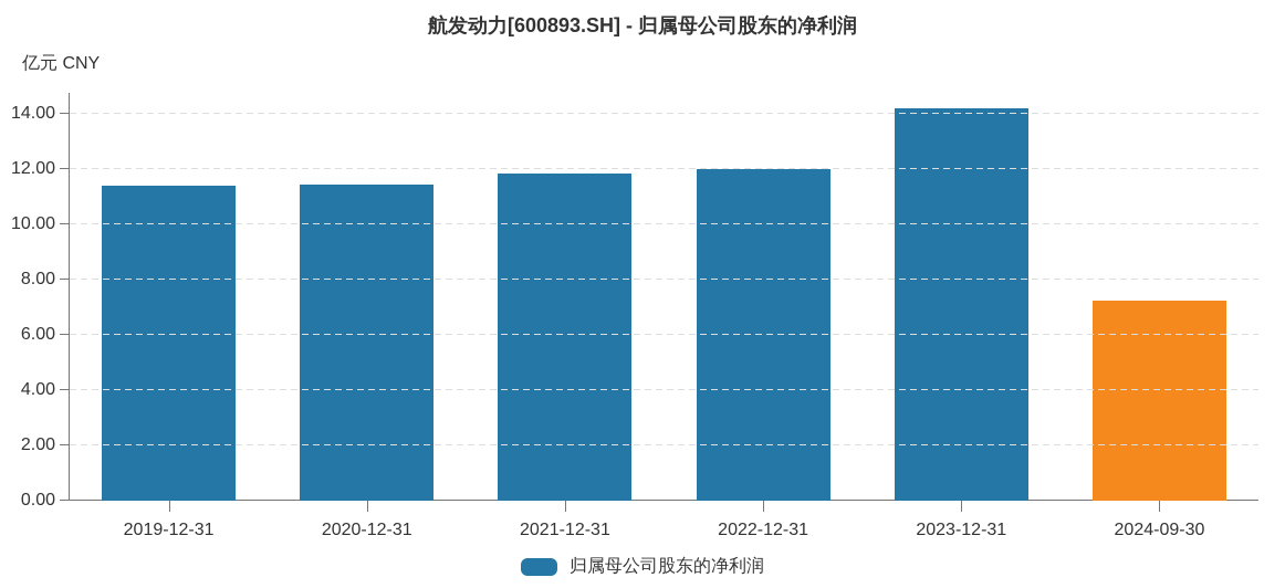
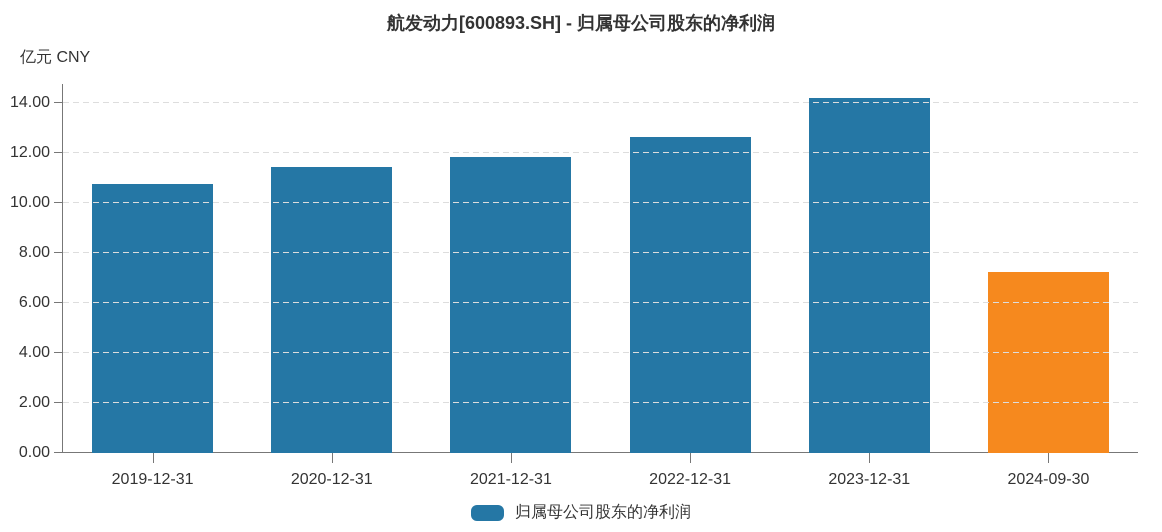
2019-12-31: 11.4 -> 10.8
2022-12-31: 12.0 -> 12.7
